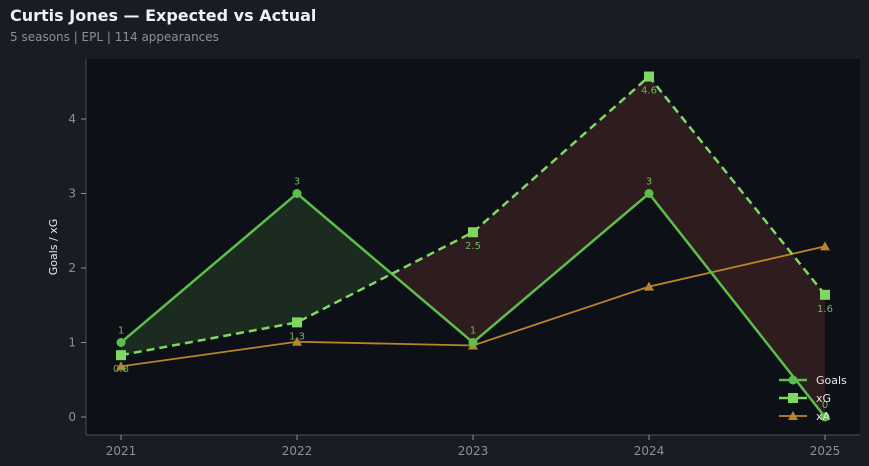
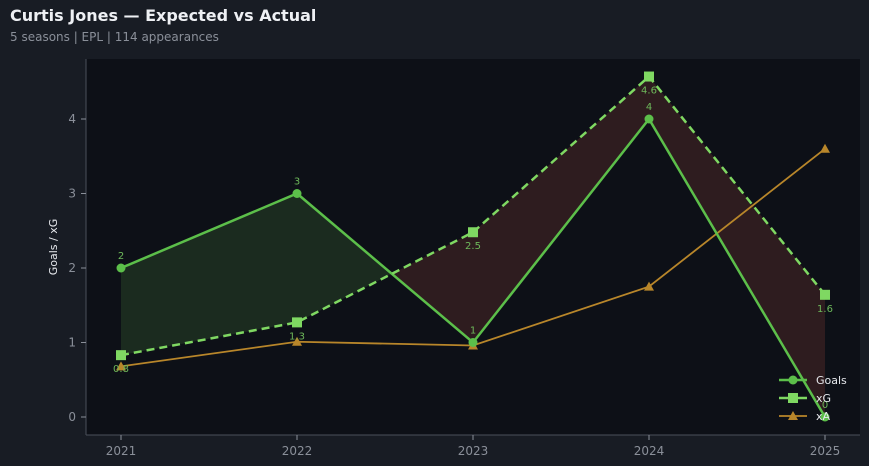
Goals/2021: 1 -> 2
Goals/2024: 3 -> 4
xA/2025: 2.3 -> 3.6
